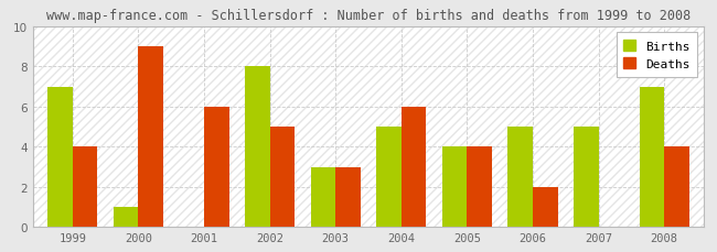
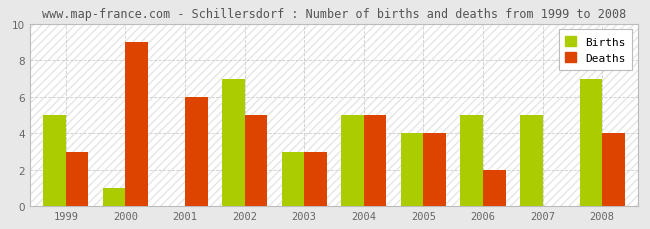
Births/1999: 7 -> 5
Deaths/1999: 4 -> 3
Births/2002: 8 -> 7
Deaths/2004: 6 -> 5
